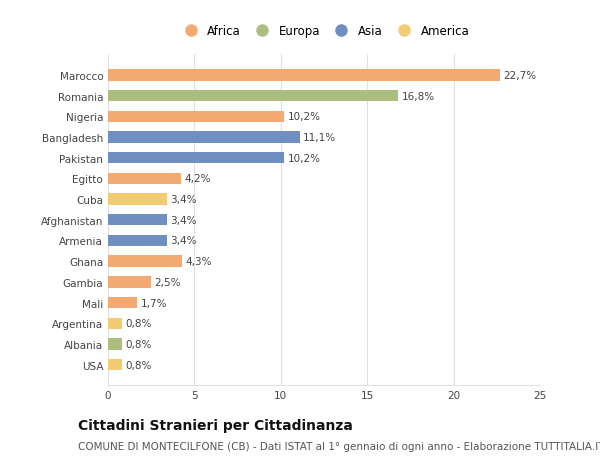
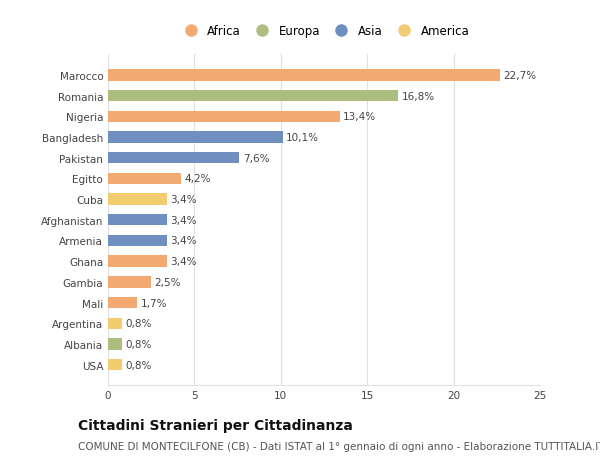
Nigeria: 10,2% -> 13,4%
Bangladesh: 11,1% -> 10,1%
Pakistan: 10,2% -> 7,6%
Ghana: 4,3% -> 3,4%
